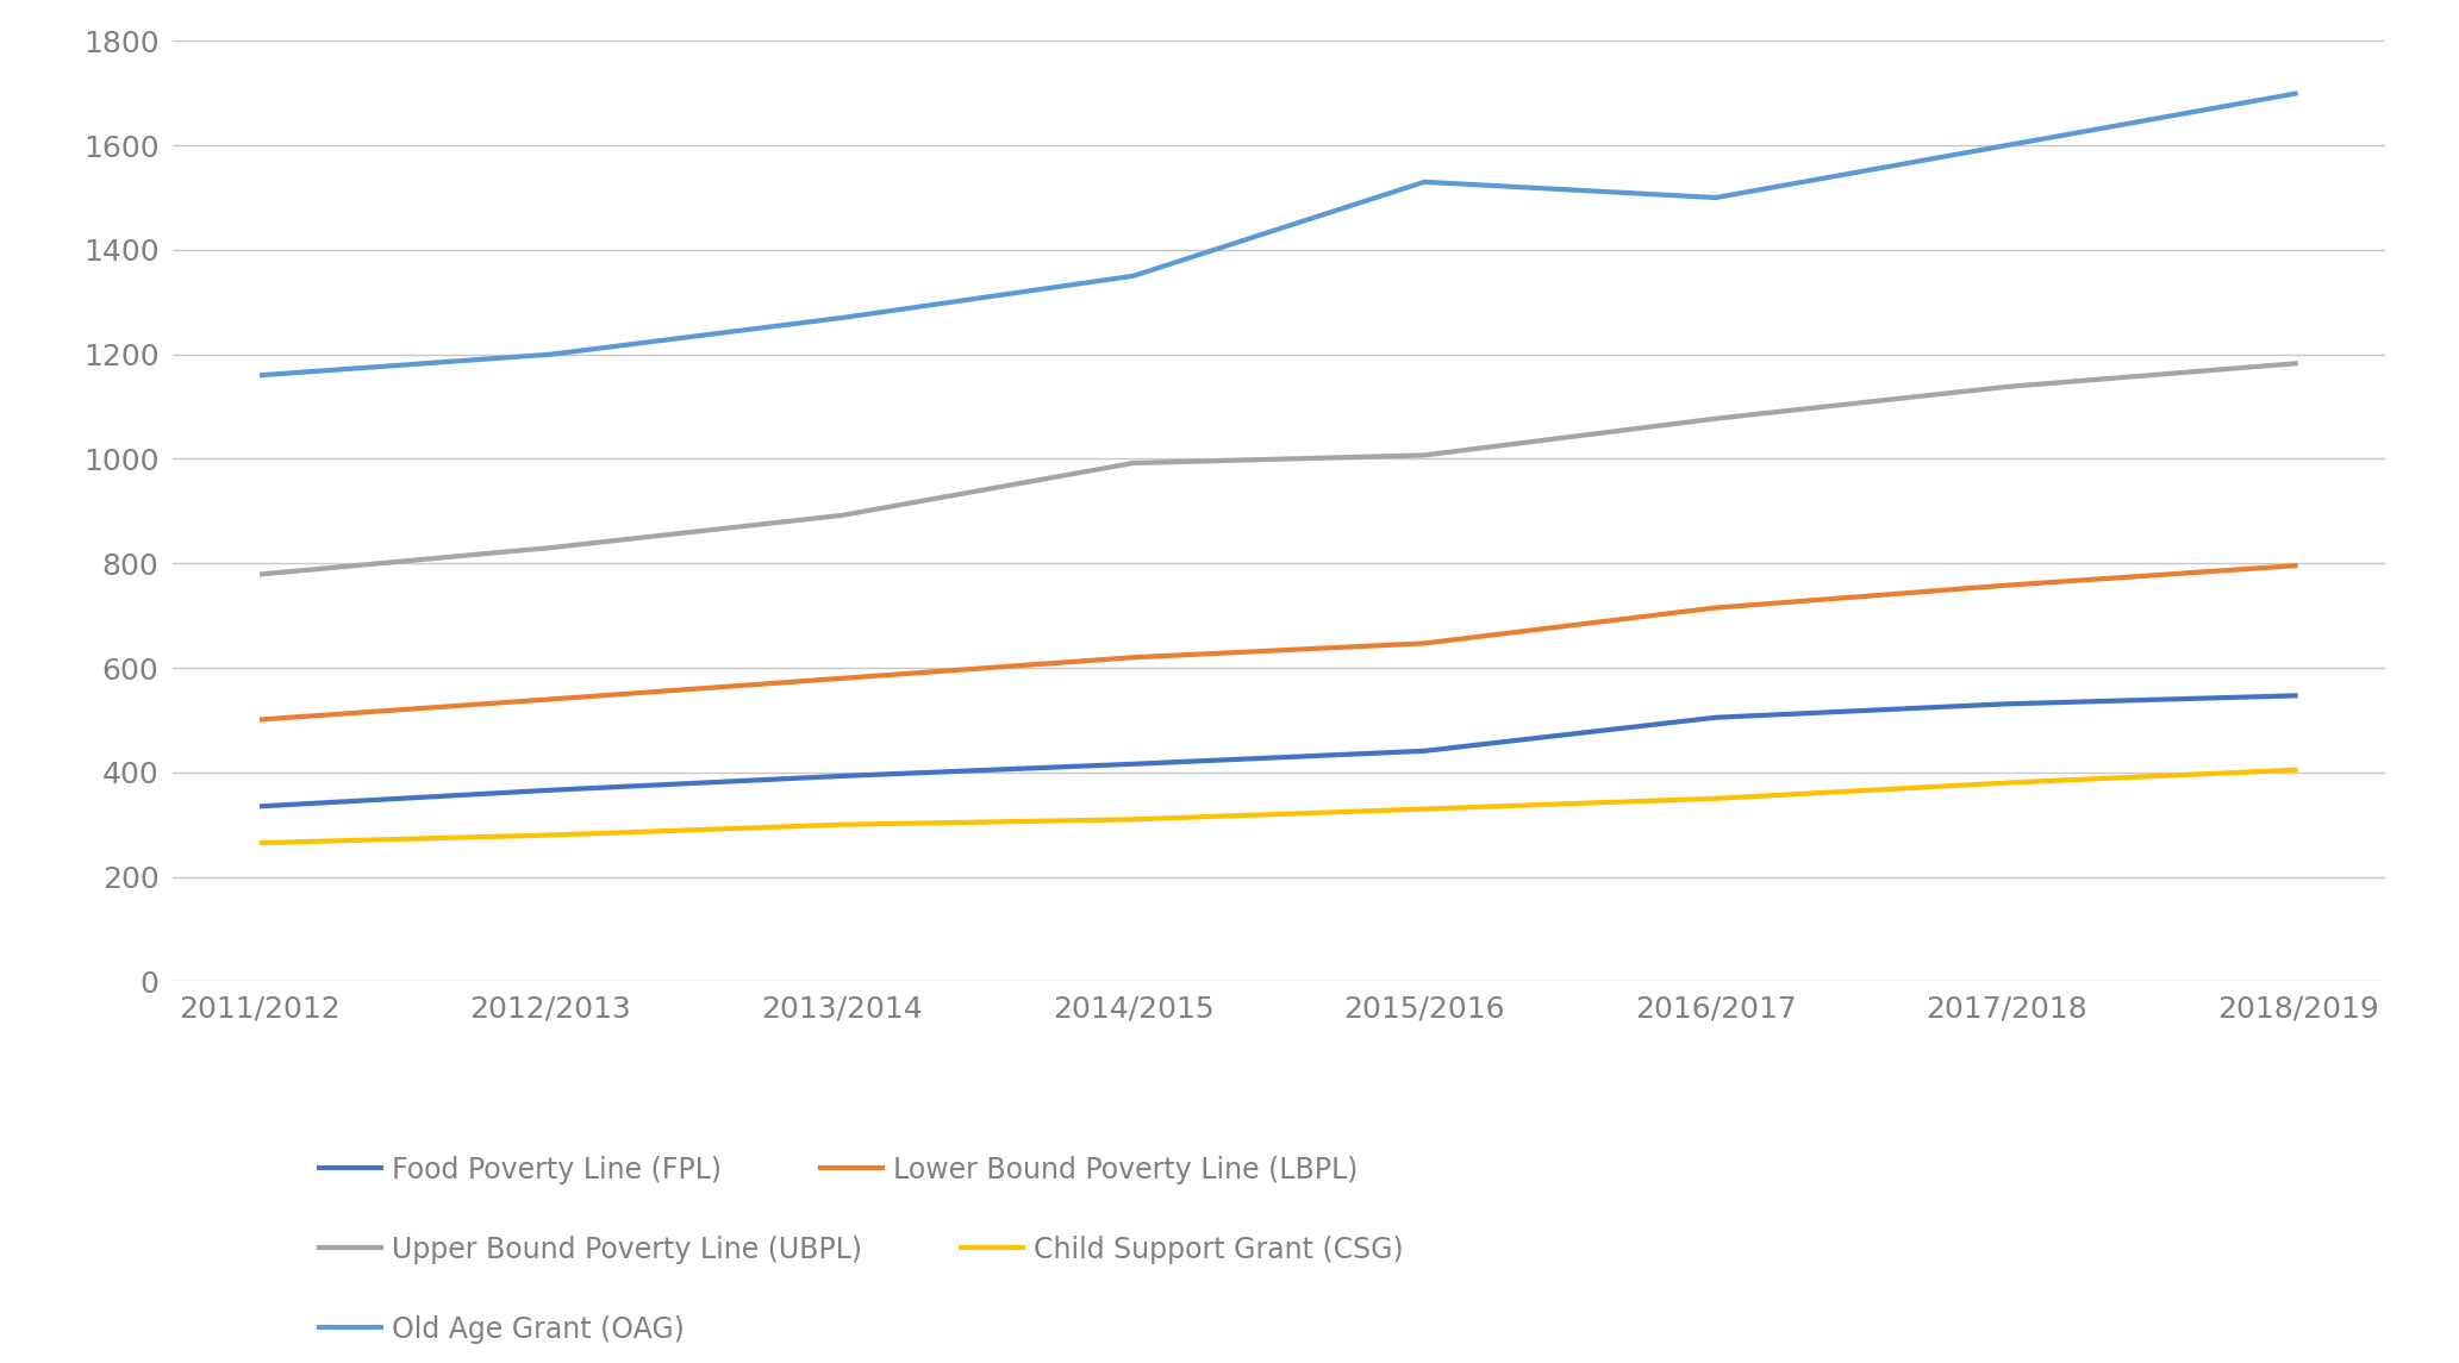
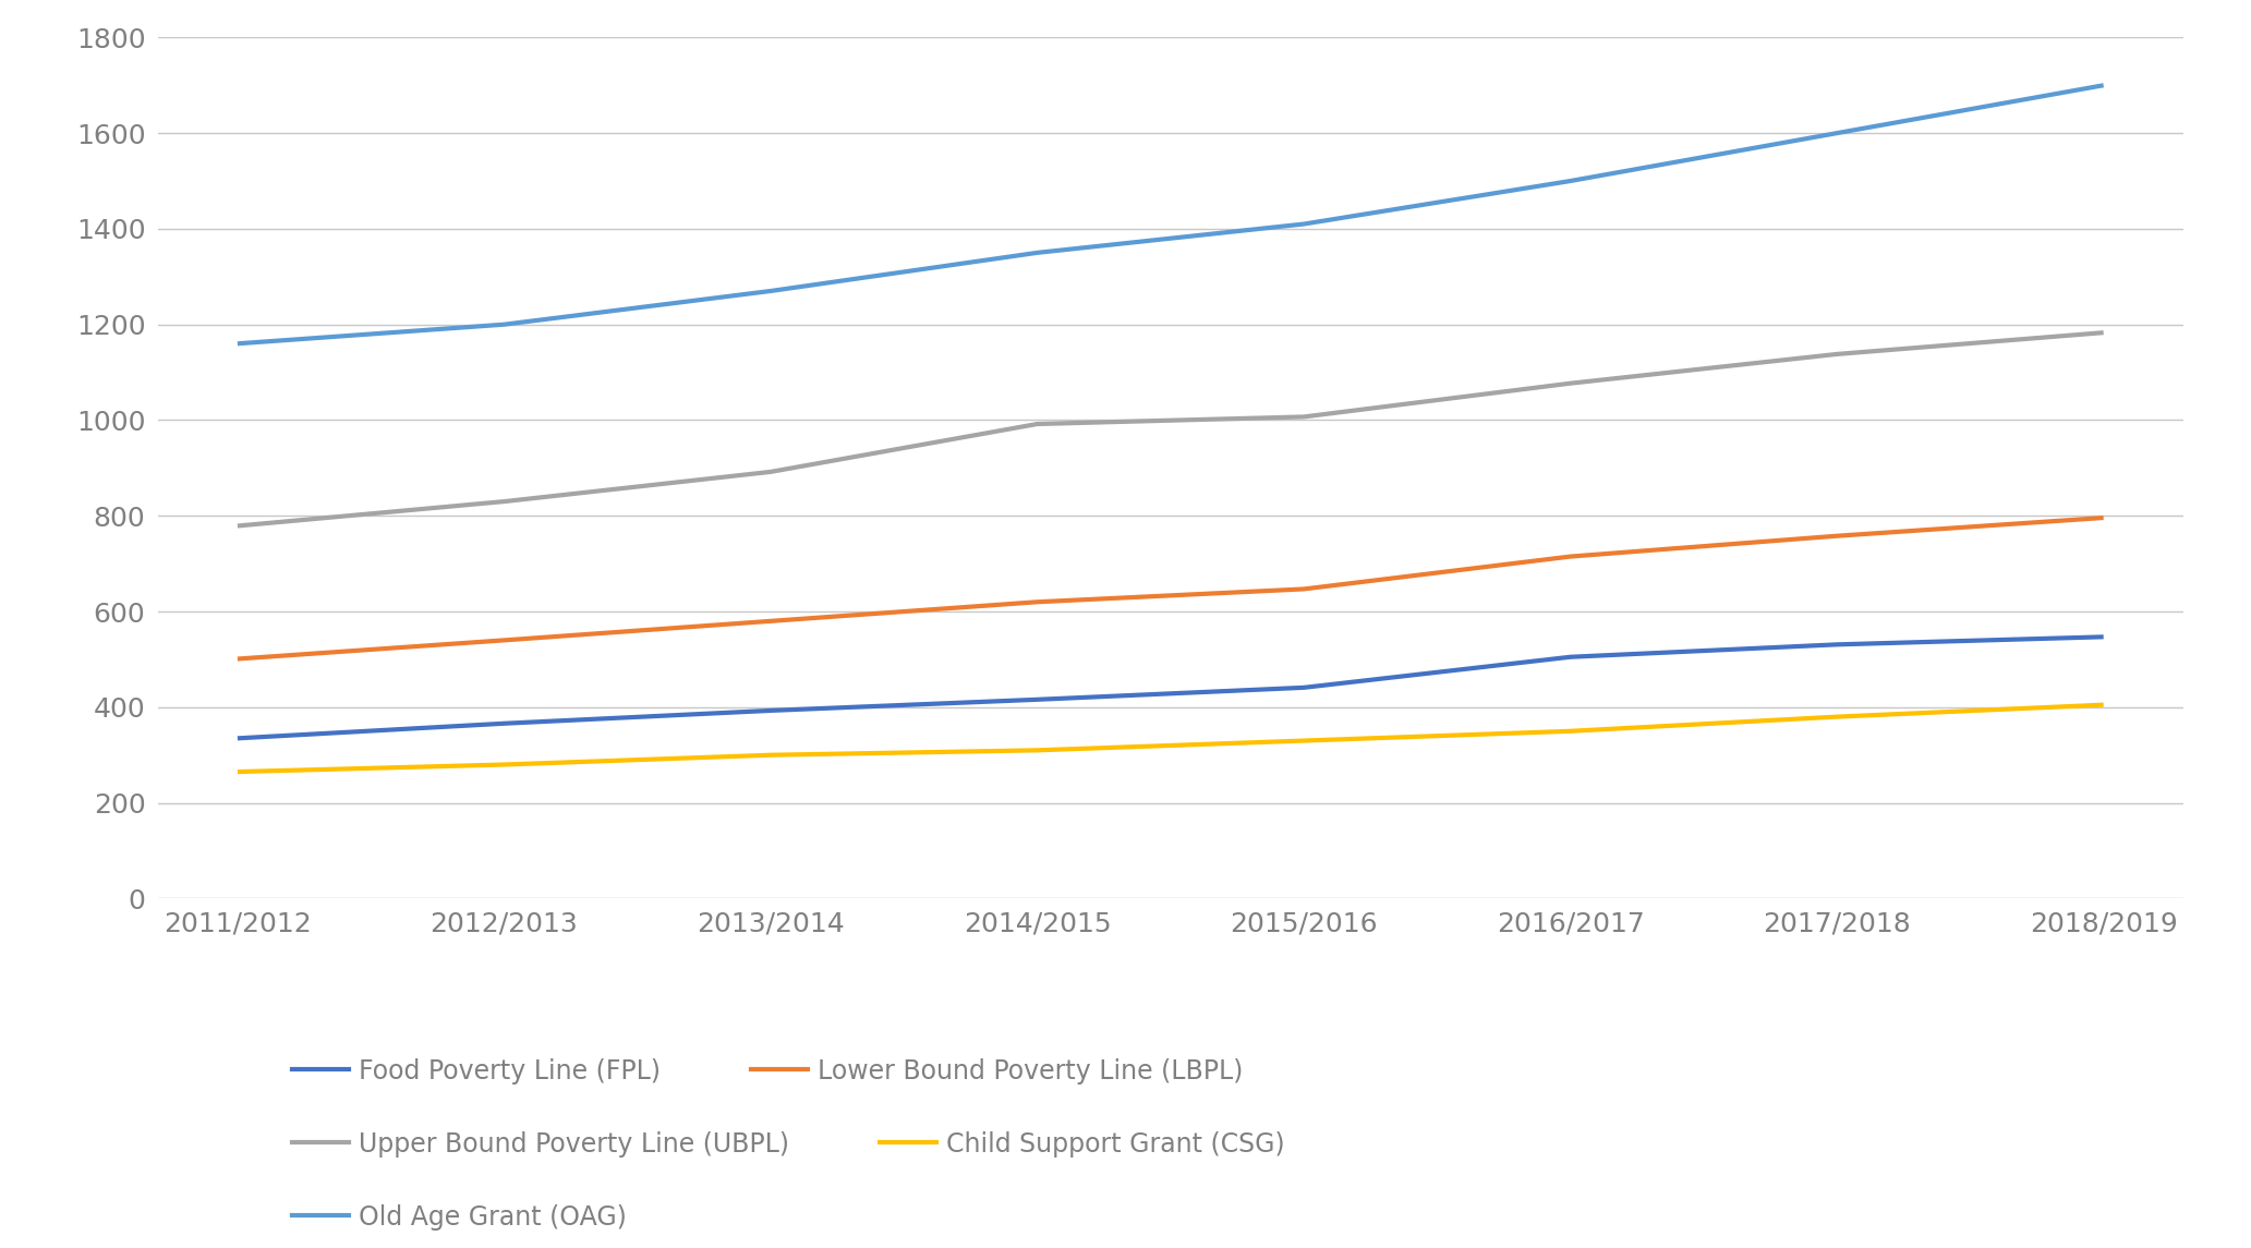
Old Age Grant (OAG)/2015/2016: 1530 -> 1410
